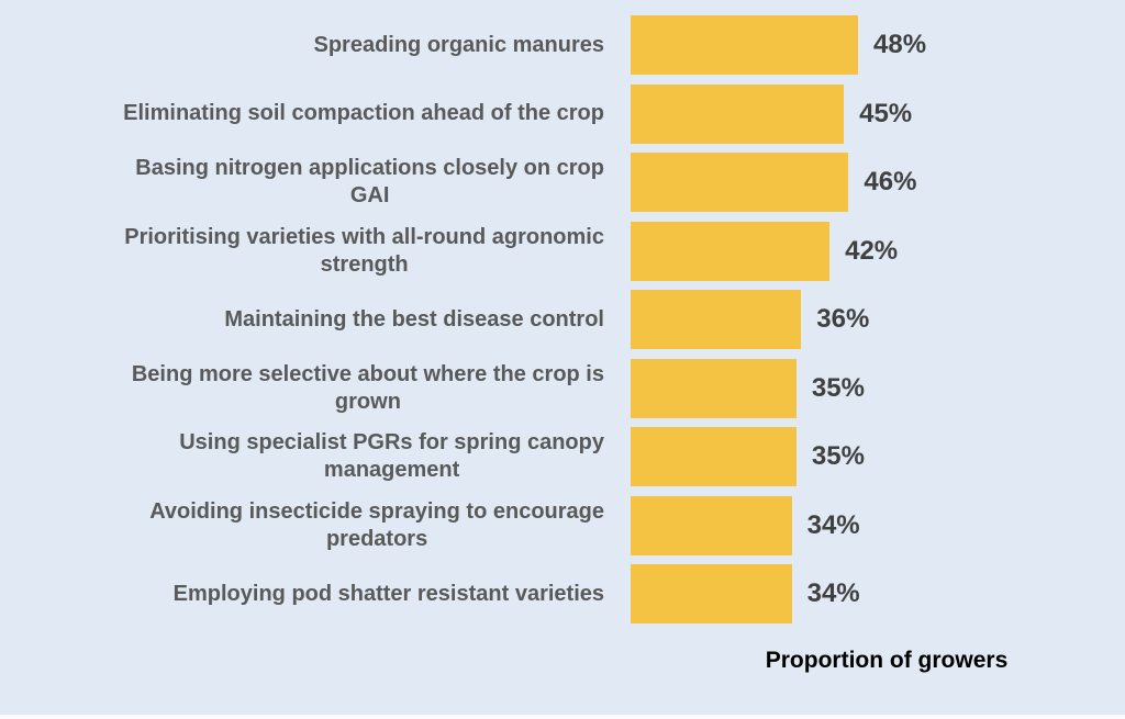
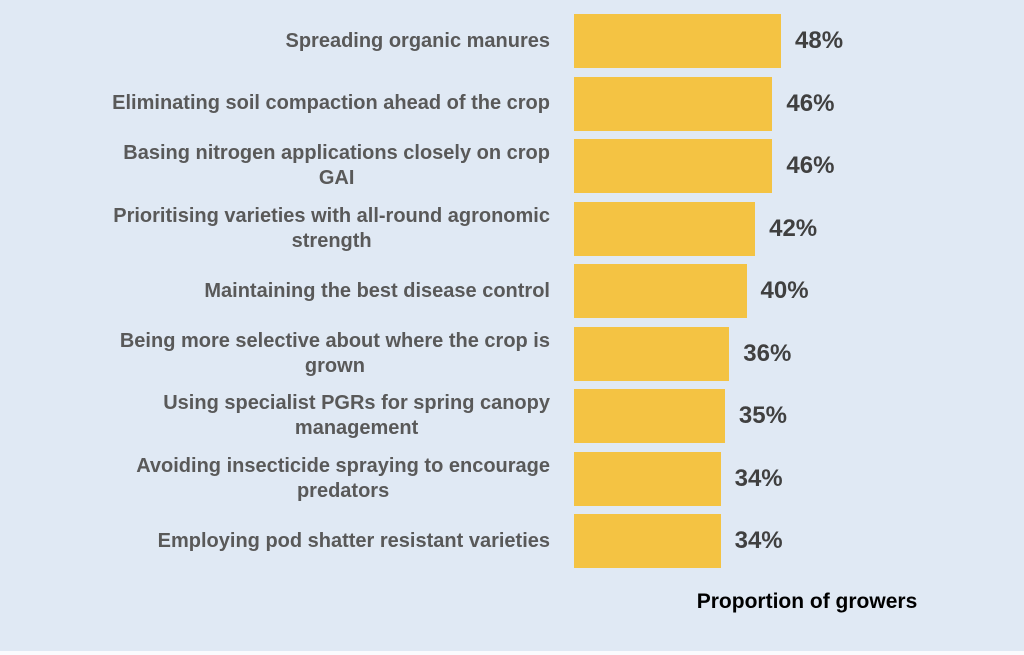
Eliminating soil compaction ahead of the crop: 45% -> 46%
Maintaining the best disease control: 36% -> 40%
Being more selective about where the crop is grown: 35% -> 36%
